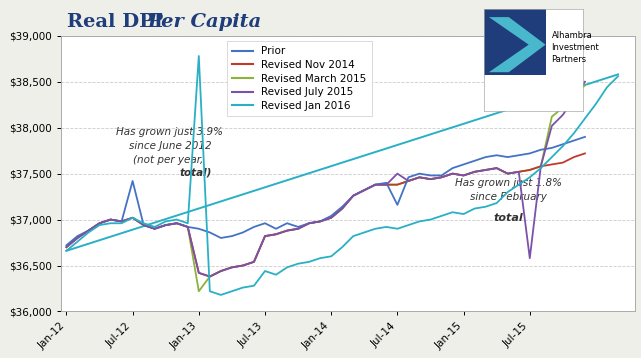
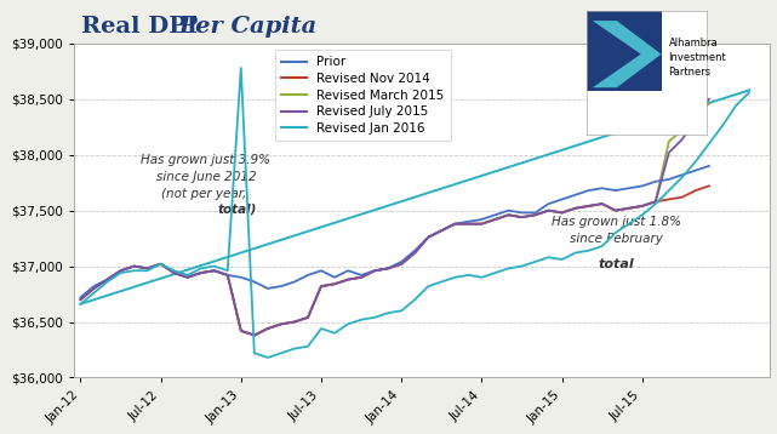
Prior/Jul-12: $37,420 -> $37,020
Revised March 2015/Jan-13: $36,220 -> $36,420
Prior/Jul-14: $37,160 -> $37,420
Revised July 2015/Jul-14: $37,500 -> $37,380
Revised July 2015/Jul-15: $36,580 -> $37,540
